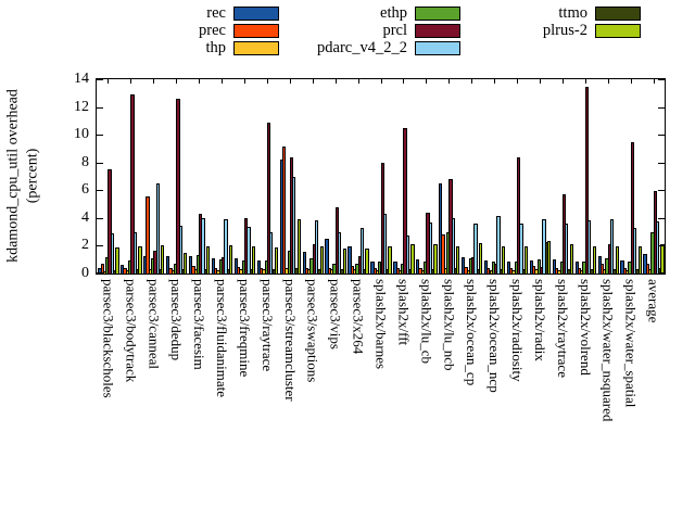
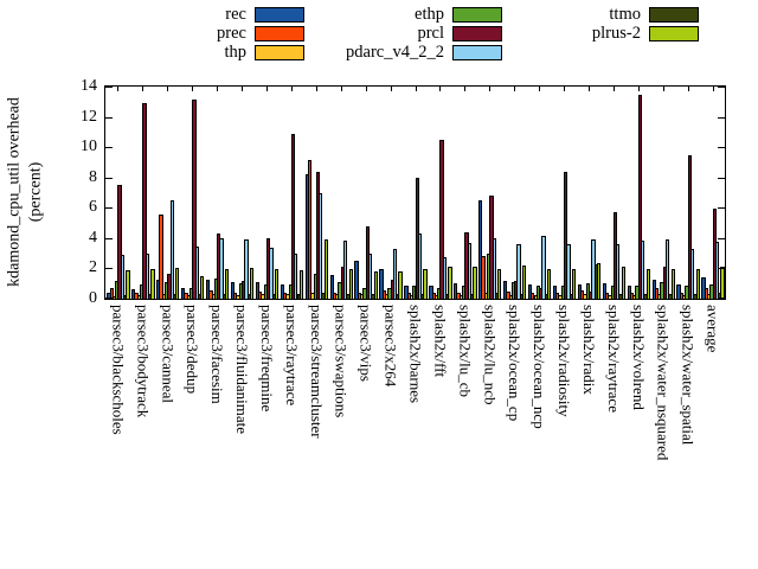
rec/parsec3/dedup: 1.2 -> 0.7
prcl/parsec3/dedup: 12.5 -> 13.1
ethp/average: 2.9 -> 0.8
